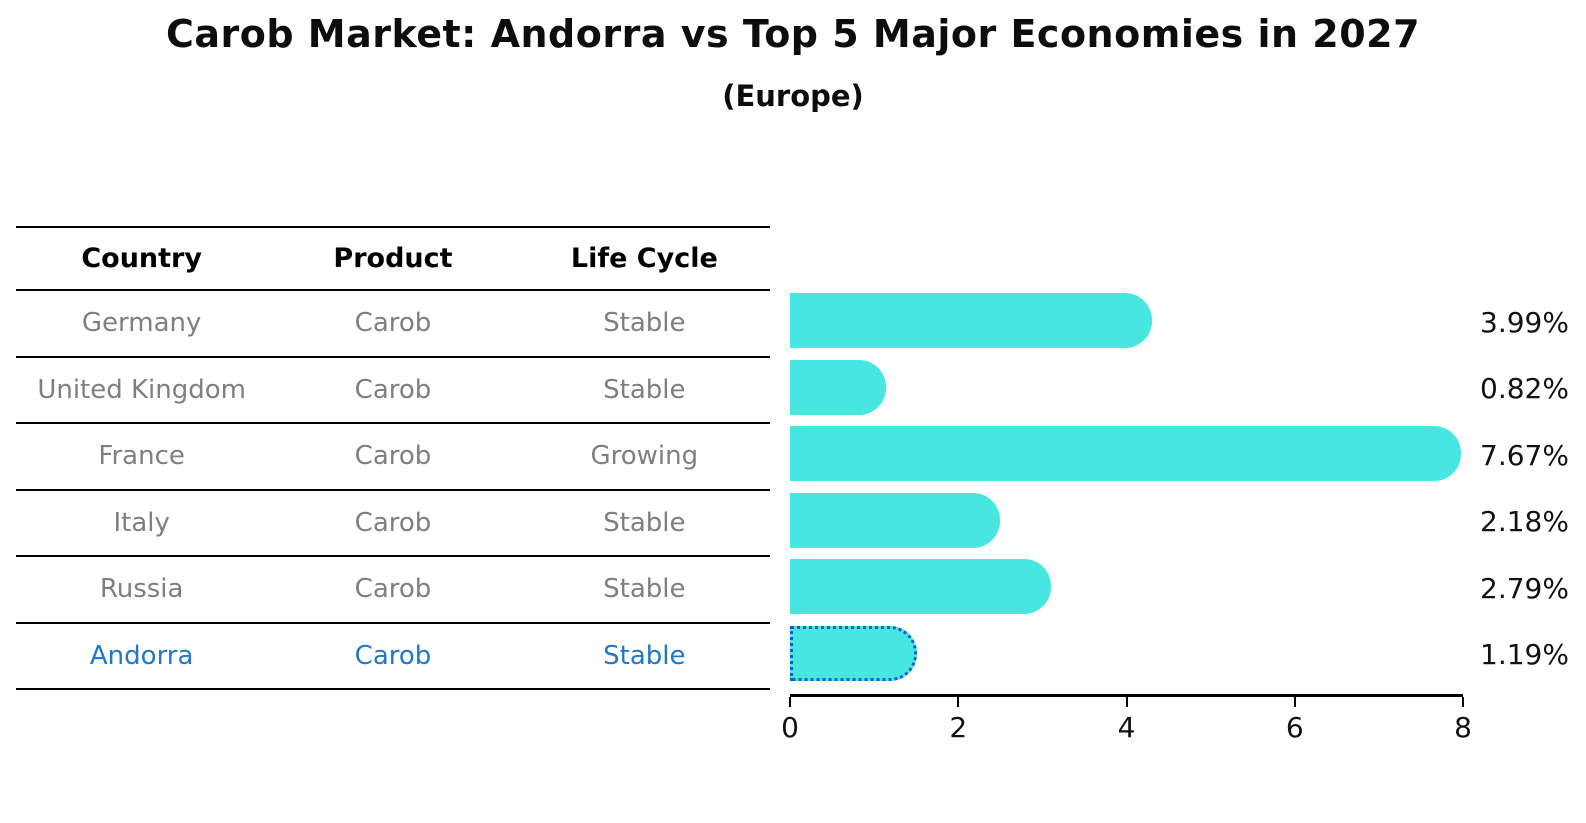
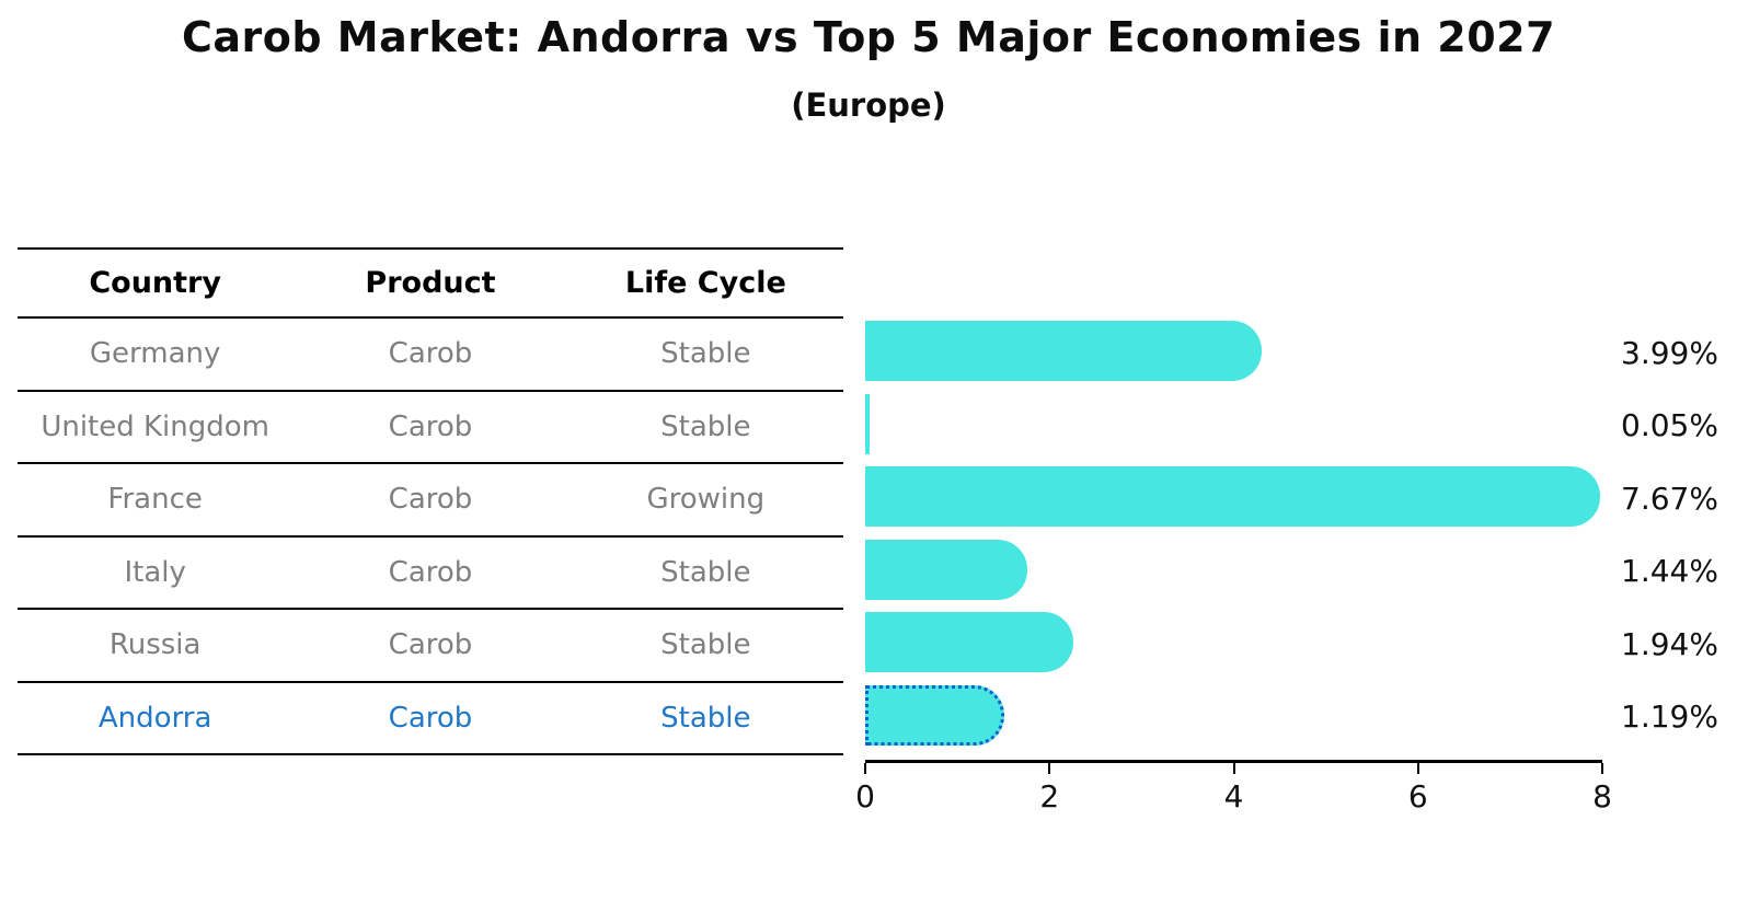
United Kingdom: 0.82% -> 0.05%
Italy: 2.18% -> 1.44%
Russia: 2.79% -> 1.94%
